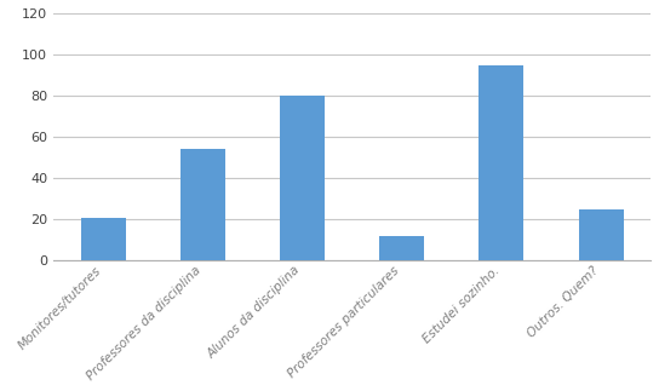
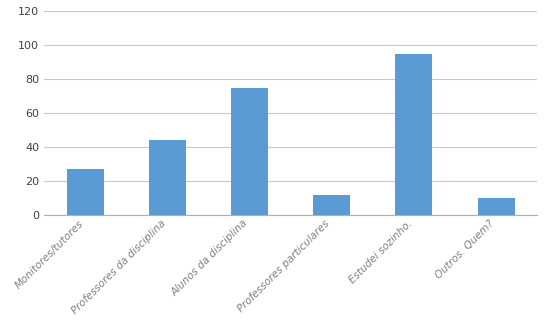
Monitores/tutores: 21 -> 27
Professores da disciplina: 54 -> 44
Alunos da disciplina: 80 -> 75
Outros. Quem?: 25 -> 10
